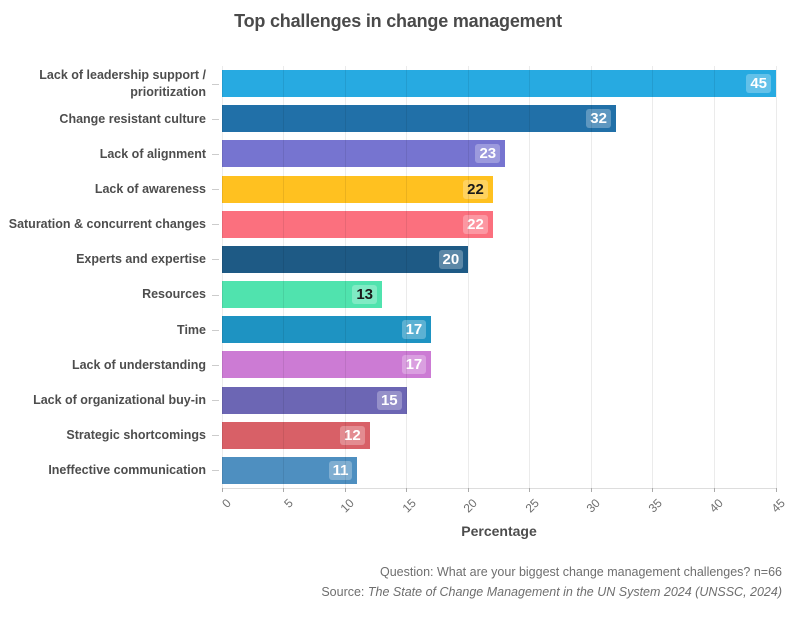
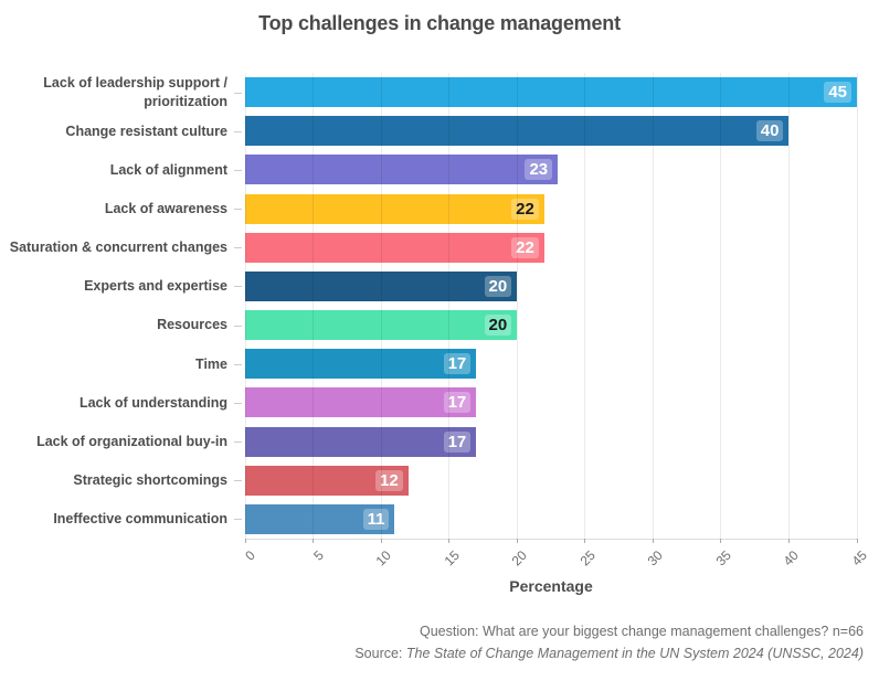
Change resistant culture: 32 -> 40
Resources: 13 -> 20
Lack of organizational buy-in: 15 -> 17
